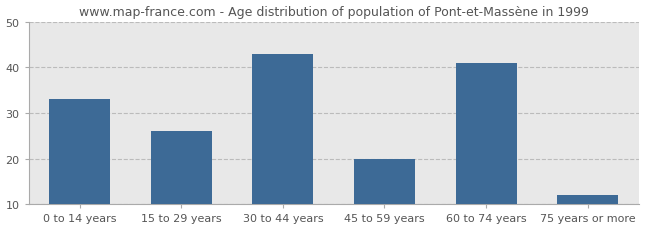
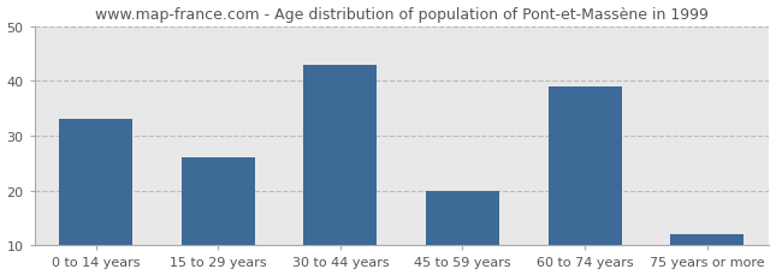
60 to 74 years: 41 -> 39
